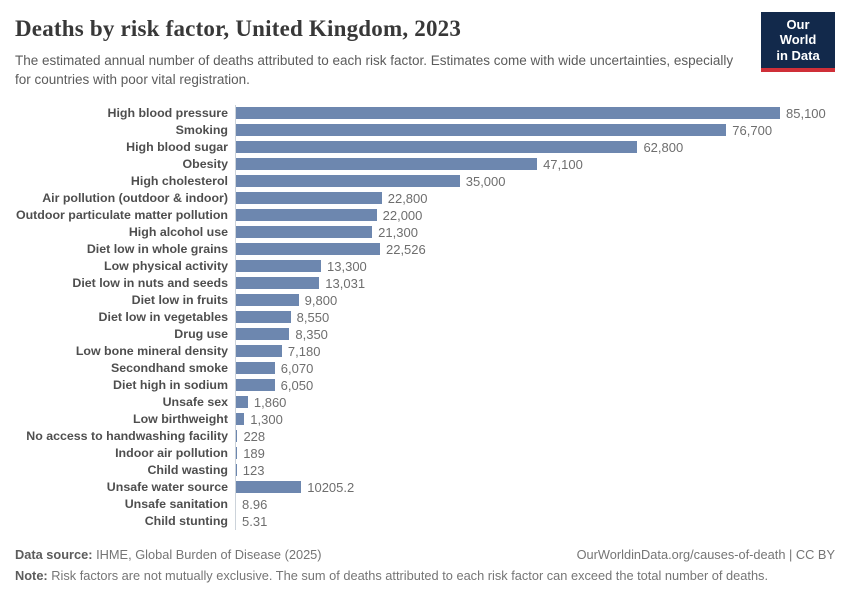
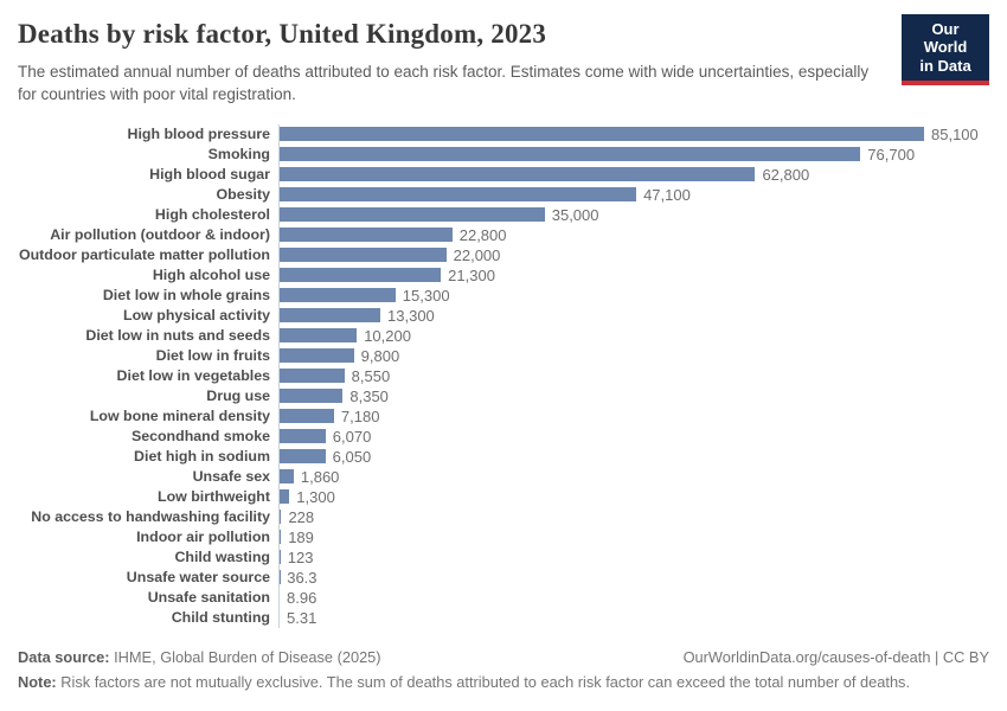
Diet low in whole grains: 22,526 -> 15,300
Diet low in nuts and seeds: 13,031 -> 10,200
Unsafe water source: 10205.2 -> 36.3
